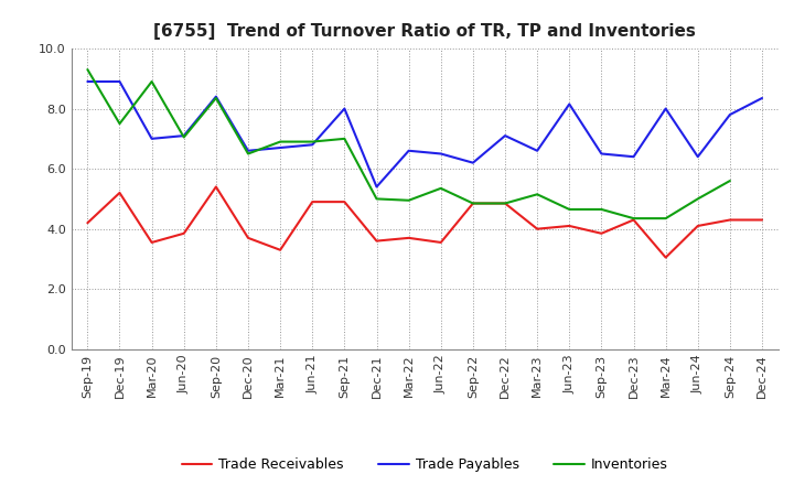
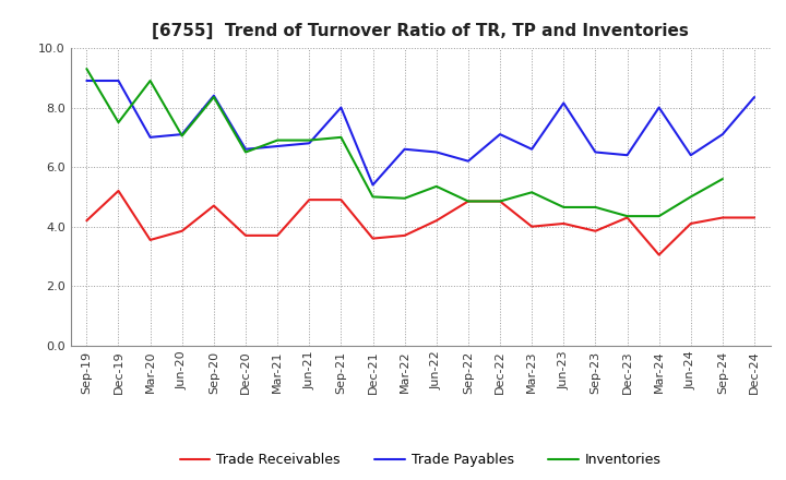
Trade Receivables/Sep-20: 5.40 -> 4.70
Trade Receivables/Mar-21: 3.30 -> 3.70
Trade Receivables/Jun-22: 3.55 -> 4.20
Trade Payables/Sep-24: 7.80 -> 7.10
